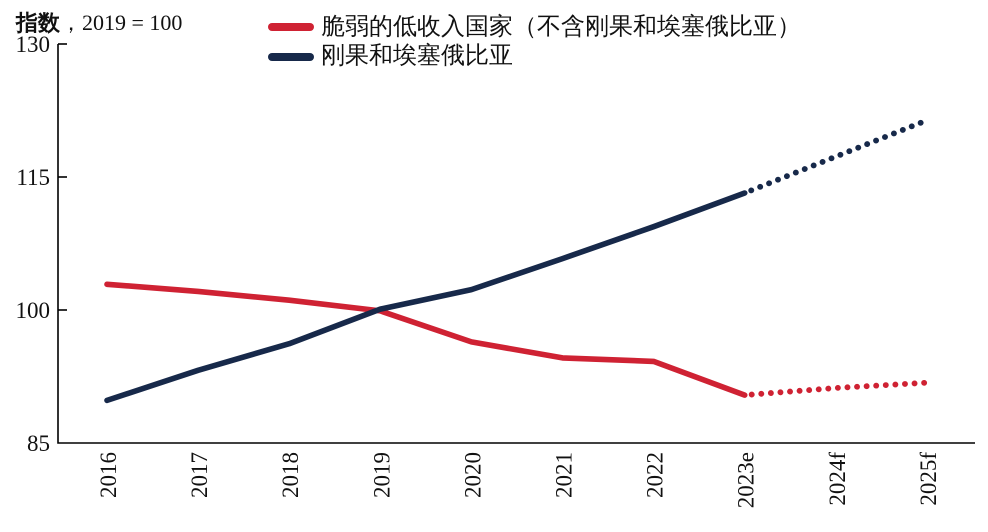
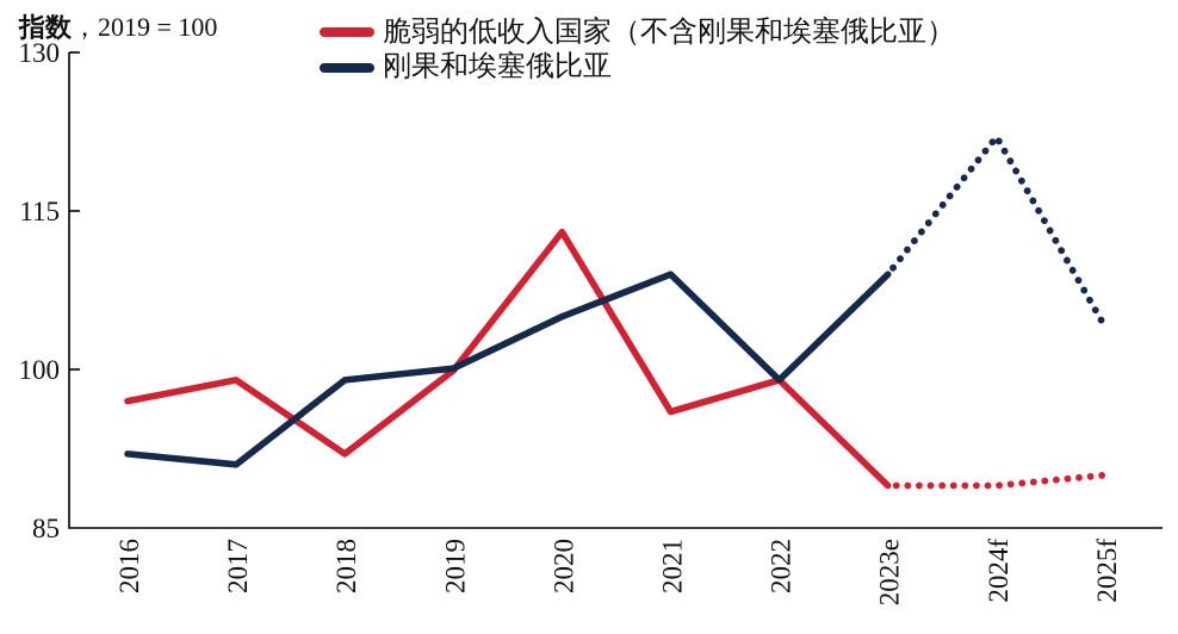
脆弱的低收入国家（不含刚果和埃塞俄比亚）/2016: 103 -> 97
刚果和埃塞俄比亚/2016: 90 -> 92
脆弱的低收入国家（不含刚果和埃塞俄比亚）/2017: 102 -> 99
刚果和埃塞俄比亚/2017: 93 -> 91
脆弱的低收入国家（不含刚果和埃塞俄比亚）/2018: 101 -> 92
刚果和埃塞俄比亚/2018: 96 -> 99
脆弱的低收入国家（不含刚果和埃塞俄比亚）/2020: 96 -> 113
刚果和埃塞俄比亚/2020: 102 -> 105
脆弱的低收入国家（不含刚果和埃塞俄比亚）/2021: 95 -> 96
刚果和埃塞俄比亚/2021: 106 -> 109
脆弱的低收入国家（不含刚果和埃塞俄比亚）/2022: 94 -> 99
刚果和埃塞俄比亚/2022: 109 -> 99
脆弱的低收入国家（不含刚果和埃塞俄比亚）/2023e: 90 -> 89
刚果和埃塞俄比亚/2023e: 113 -> 109
脆弱的低收入国家（不含刚果和埃塞俄比亚）/2024f: 91 -> 89
刚果和埃塞俄比亚/2024f: 117 -> 122
脆弱的低收入国家（不含刚果和埃塞俄比亚）/2025f: 92 -> 90
刚果和埃塞俄比亚/2025f: 121 -> 104
